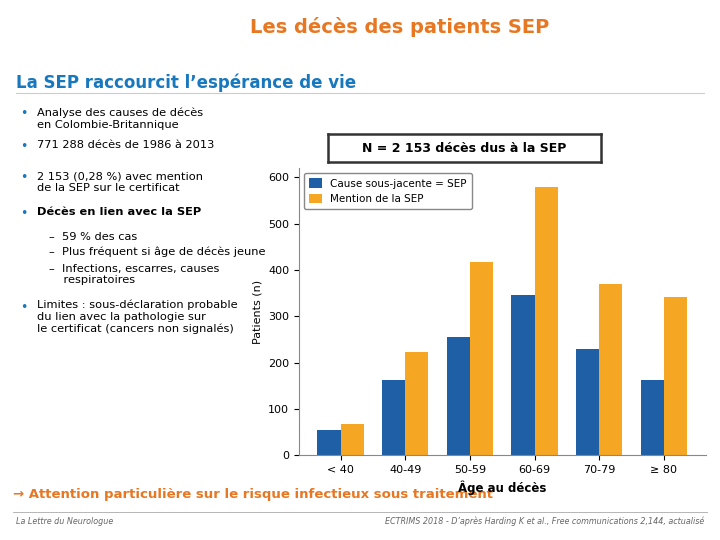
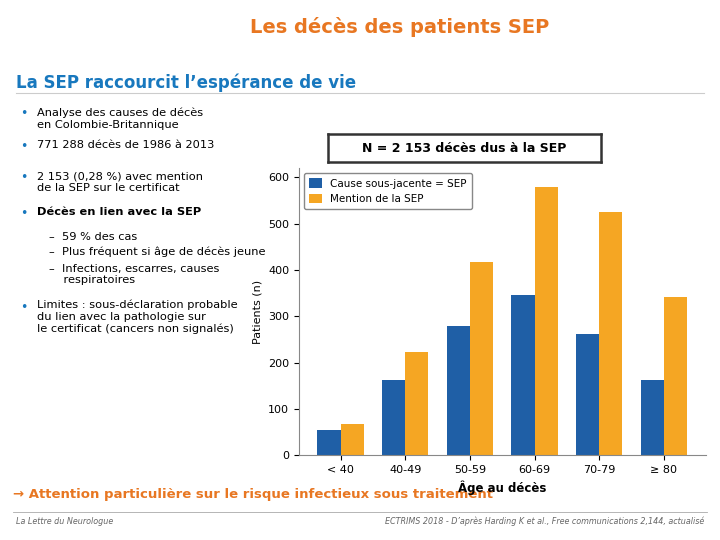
Cause sous-jacente = SEP/50-59: 255 -> 278
Cause sous-jacente = SEP/70-79: 230 -> 262
Mention de la SEP/70-79: 370 -> 525
